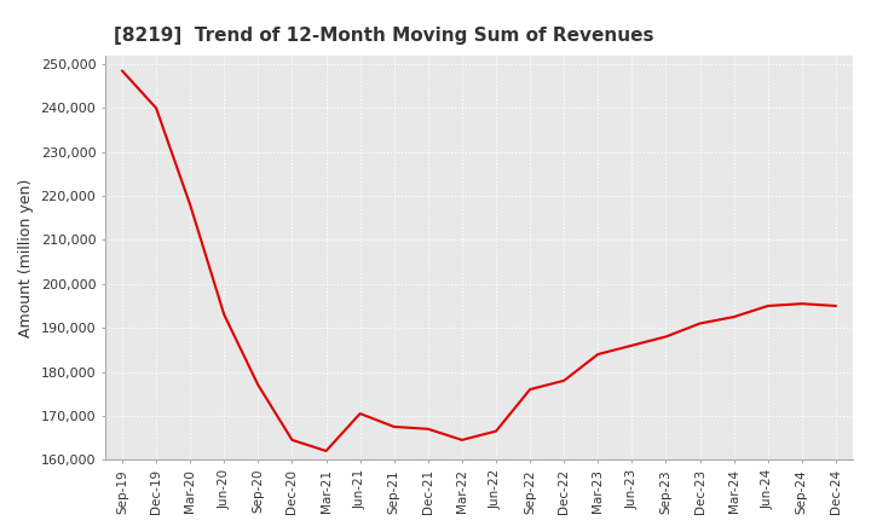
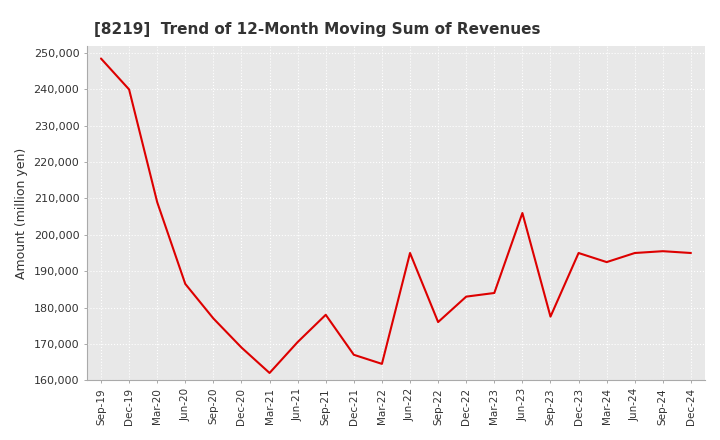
Mar-20: 218,000 -> 209,000
Jun-20: 193,000 -> 186,500
Dec-20: 164,500 -> 169,000
Sep-21: 167,500 -> 178,000
Jun-22: 166,500 -> 195,000
Dec-22: 178,000 -> 183,000
Jun-23: 186,000 -> 206,000
Sep-23: 188,000 -> 177,500
Dec-23: 191,000 -> 195,000
